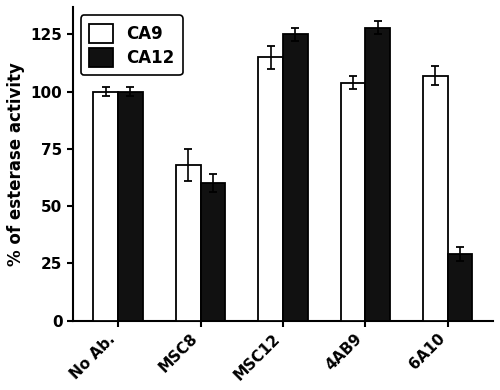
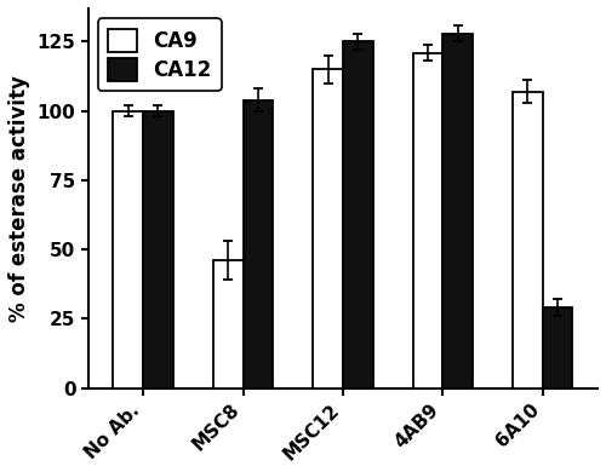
CA9/MSC8: 68 -> 46
CA12/MSC8: 60 -> 104
CA9/4AB9: 104 -> 121
